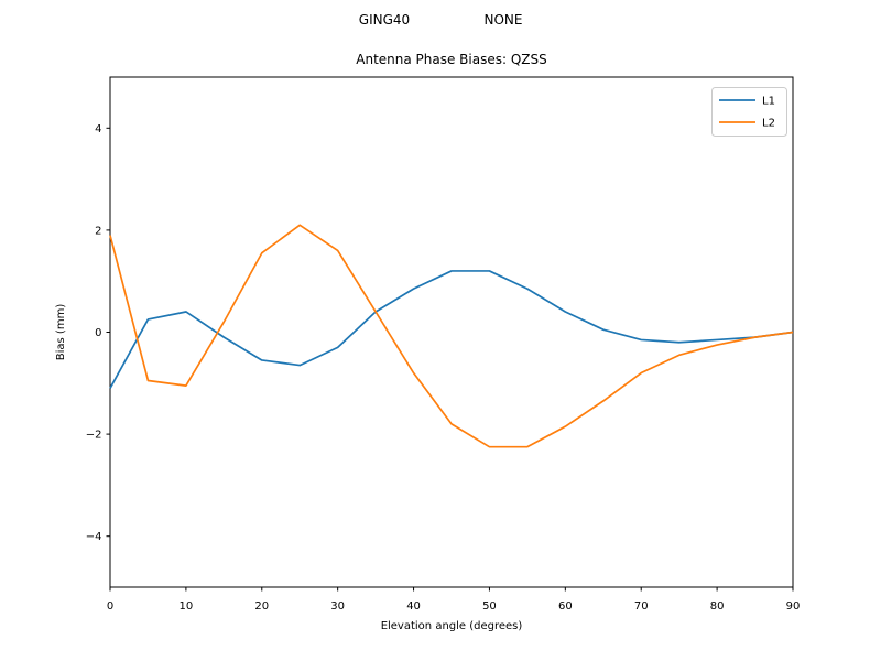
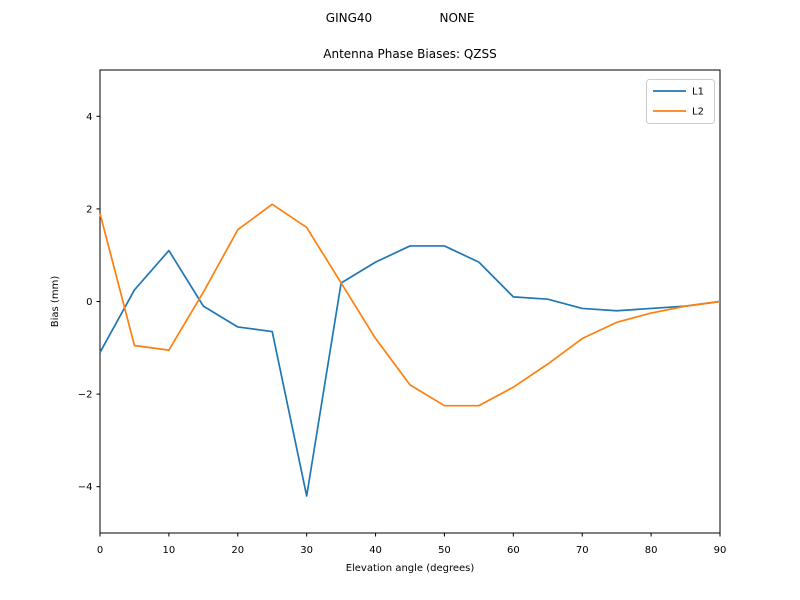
L1/10: 0.4 -> 1.1
L1/30: -0.3 -> -4.2
L1/60: 0.4 -> 0.1
